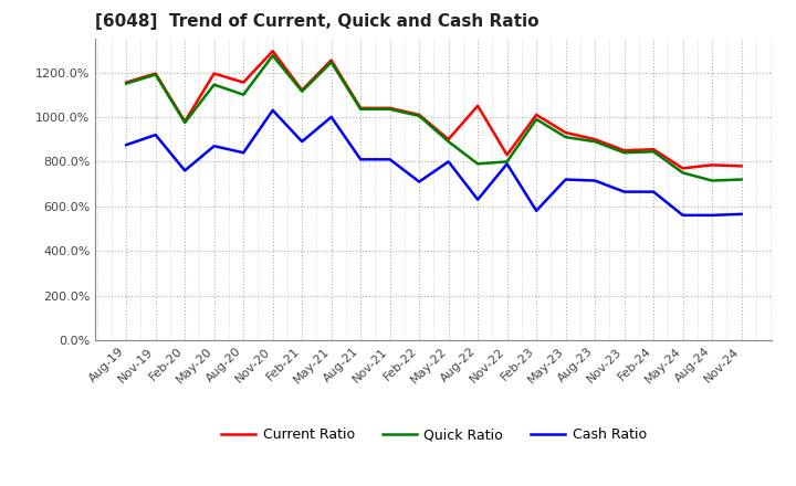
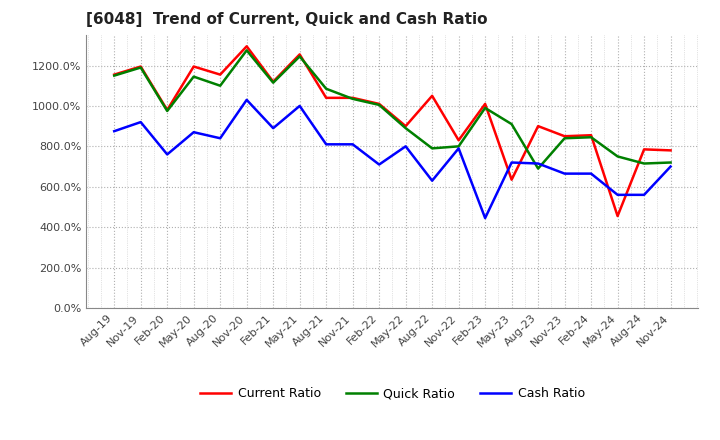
Quick Ratio/Aug-21: 1035% -> 1085%
Cash Ratio/Feb-23: 580% -> 445%
Current Ratio/May-23: 930% -> 635%
Quick Ratio/Aug-23: 890% -> 690%
Current Ratio/May-24: 770% -> 455%
Cash Ratio/Nov-24: 565% -> 700%
